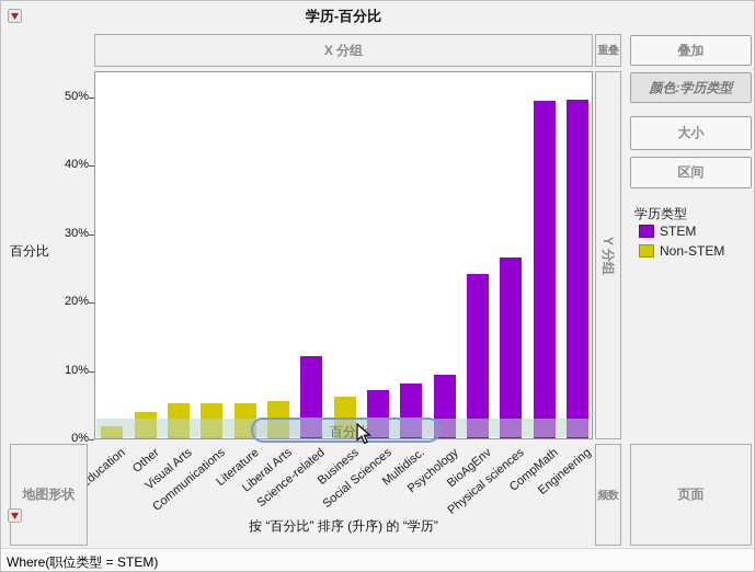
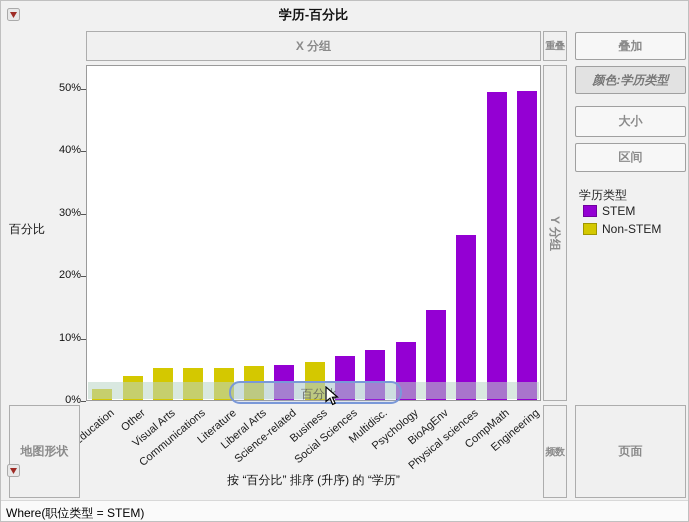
Science-related: 12% -> 6%
BioAgEnv: 24% -> 14%
